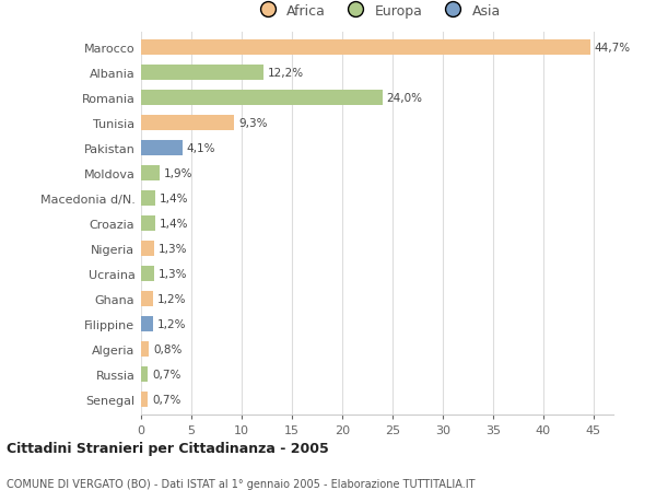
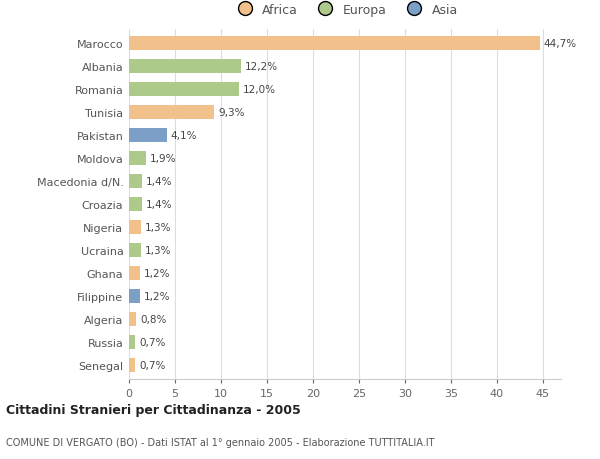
Romania: 24,0% -> 12,0%
